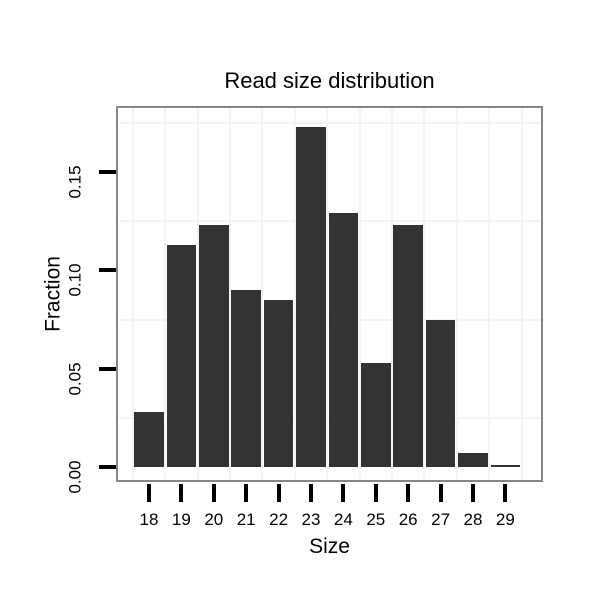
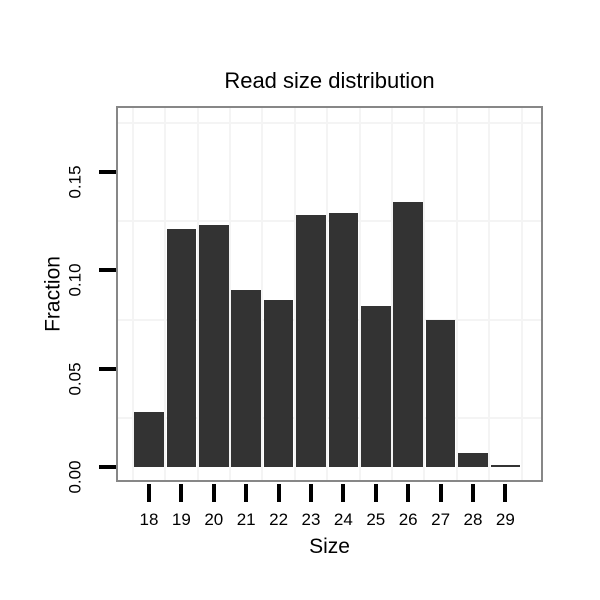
19: 0.113 -> 0.121
23: 0.173 -> 0.128
25: 0.053 -> 0.082
26: 0.123 -> 0.135
